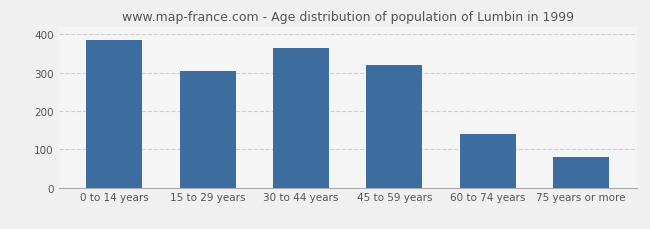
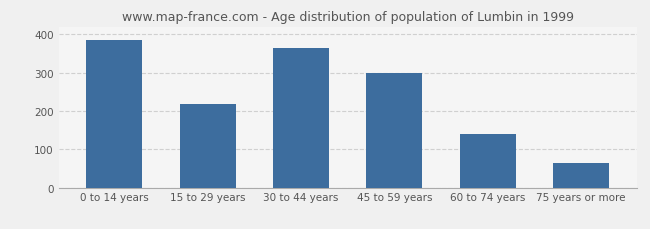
15 to 29 years: 305 -> 217
45 to 59 years: 320 -> 299
75 years or more: 80 -> 63
